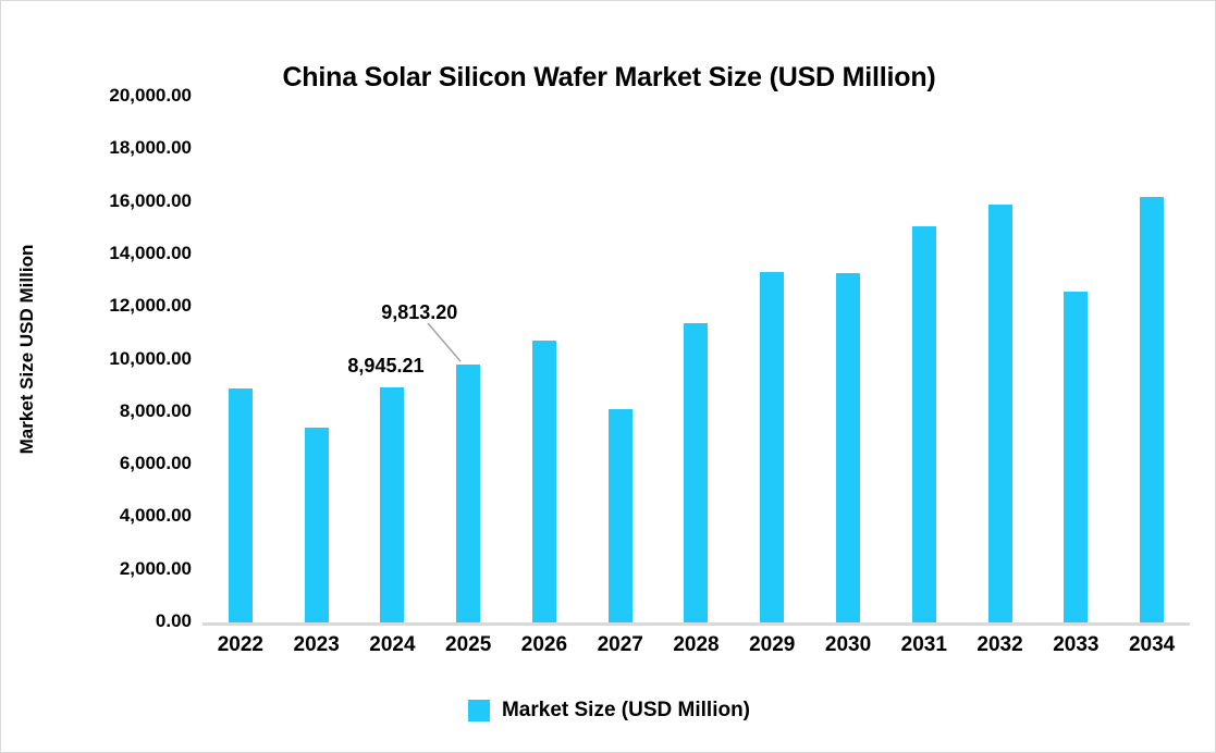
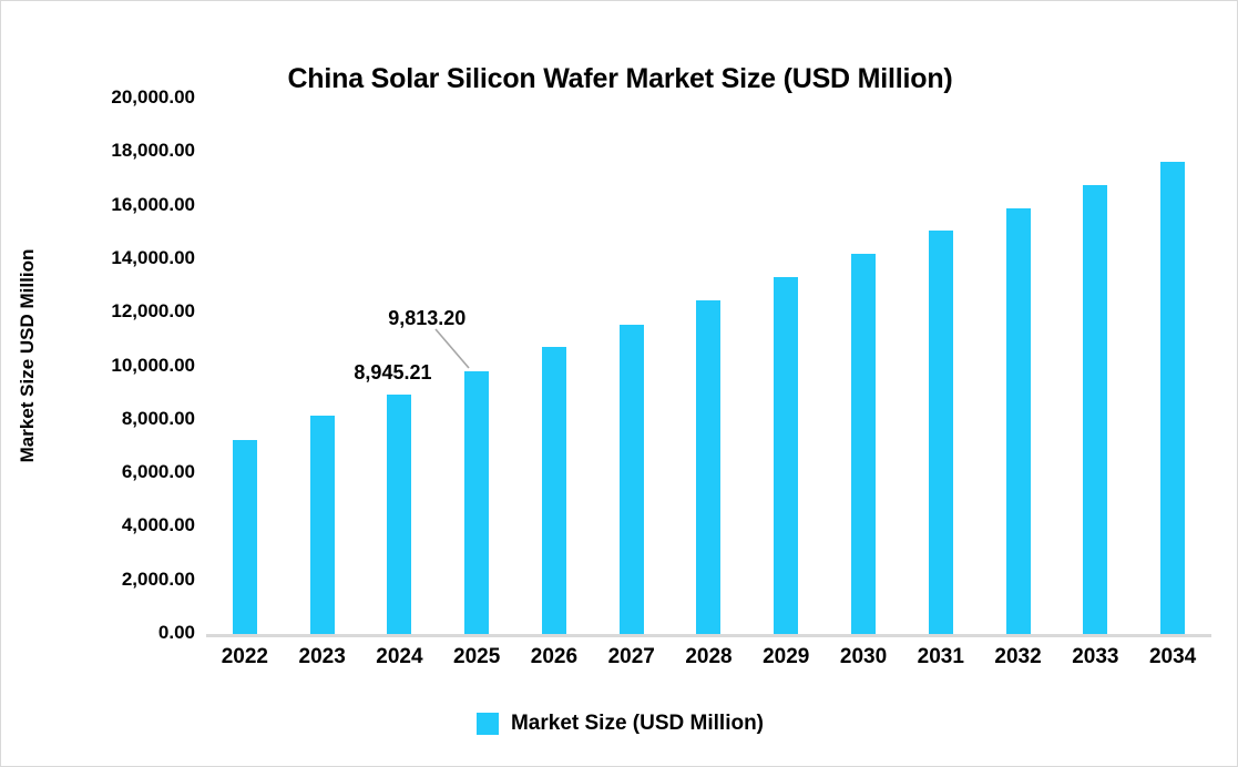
2022: 8900 -> 7300
2023: 7400 -> 8100
2027: 8100 -> 11600
2028: 11400 -> 12400
2030: 13300 -> 14200
2033: 12600 -> 16800
2034: 16200 -> 17700
